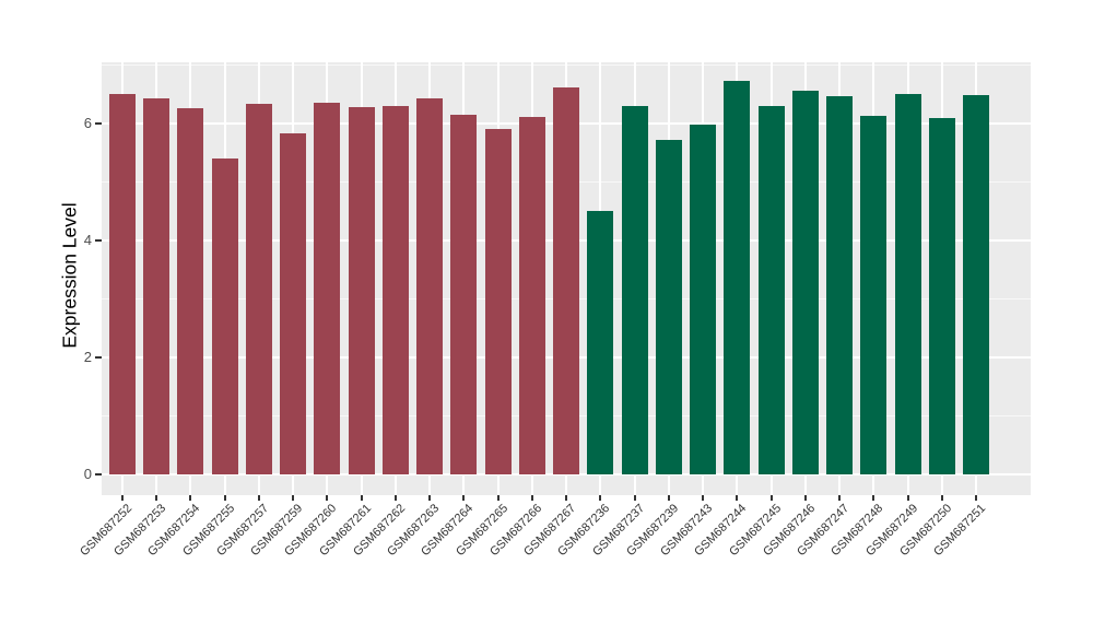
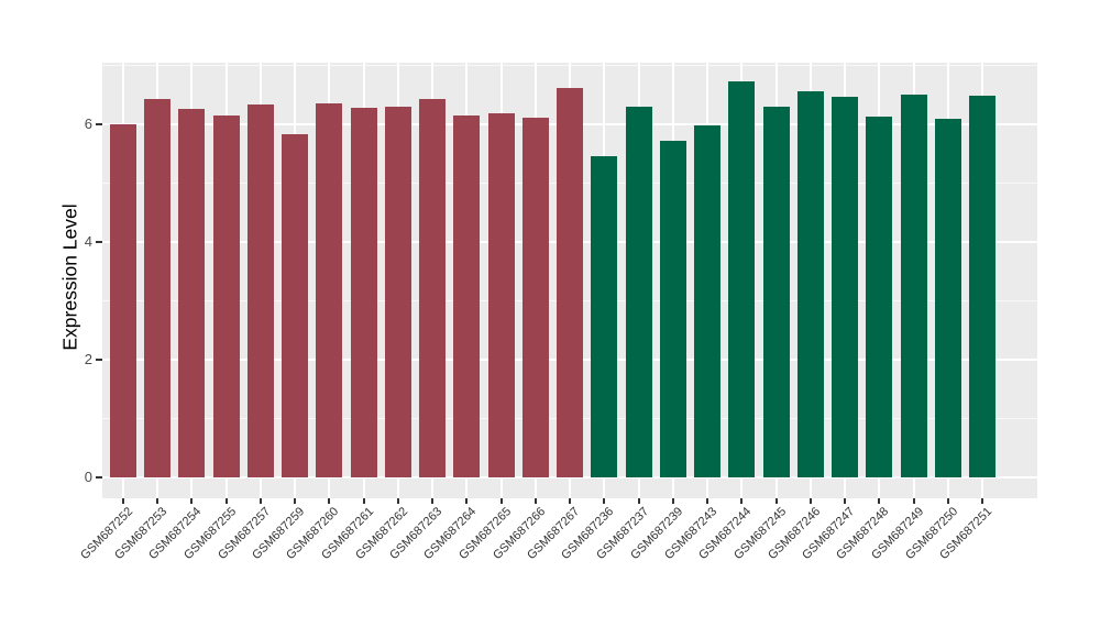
GSM687252: 6.5 -> 6.0
GSM687255: 5.4 -> 6.2
GSM687265: 5.9 -> 6.2
GSM687236: 4.5 -> 5.5
